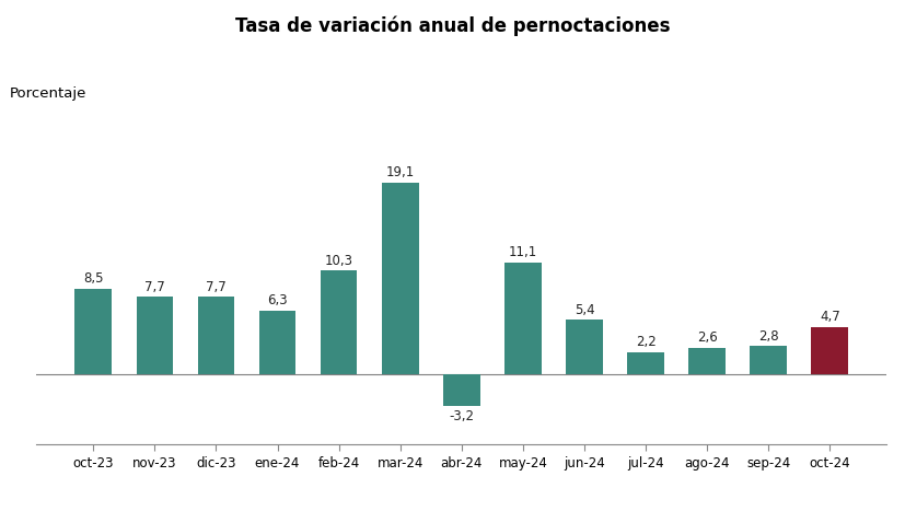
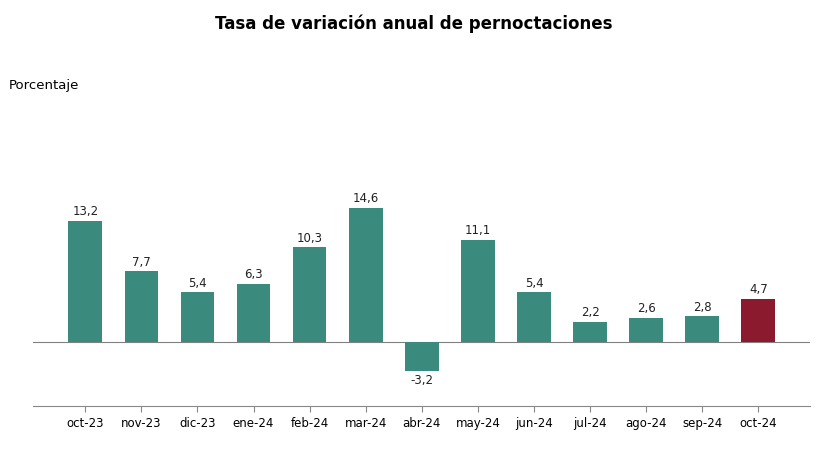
oct-23: 8,5 -> 13,2
dic-23: 7,7 -> 5,4
mar-24: 19,1 -> 14,6
